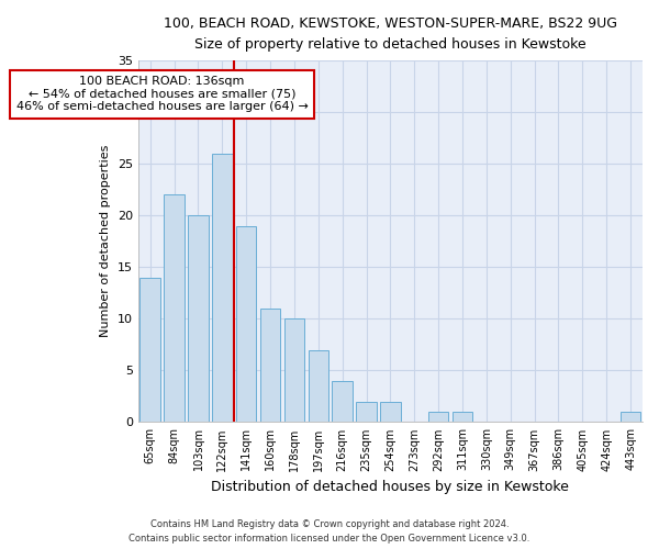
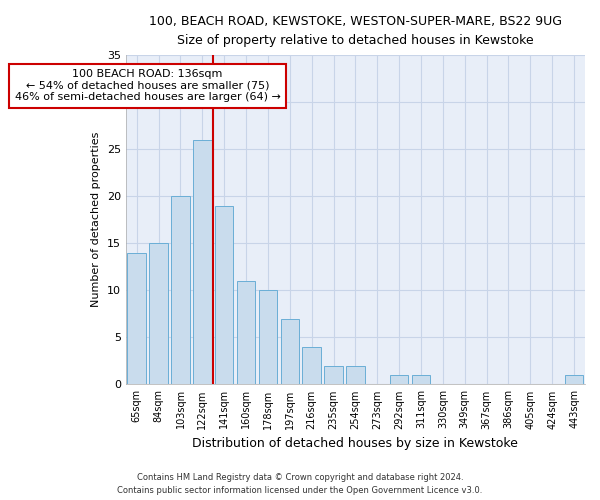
84sqm: 22 -> 15
